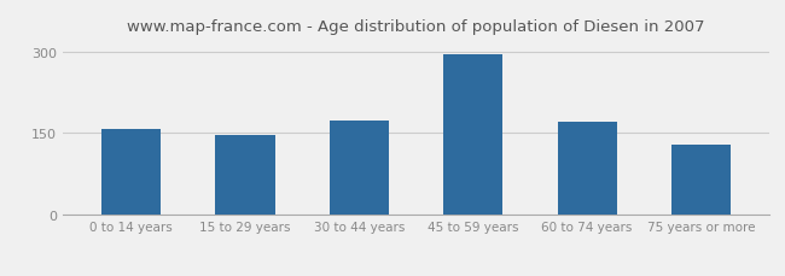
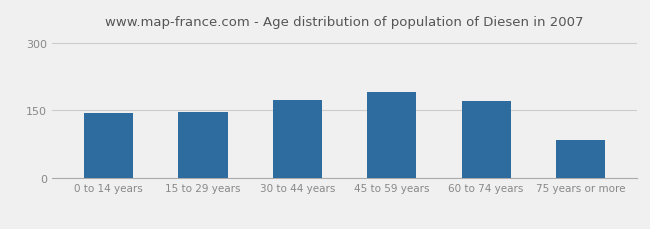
0 to 14 years: 158 -> 145
45 to 59 years: 295 -> 190
75 years or more: 130 -> 85
